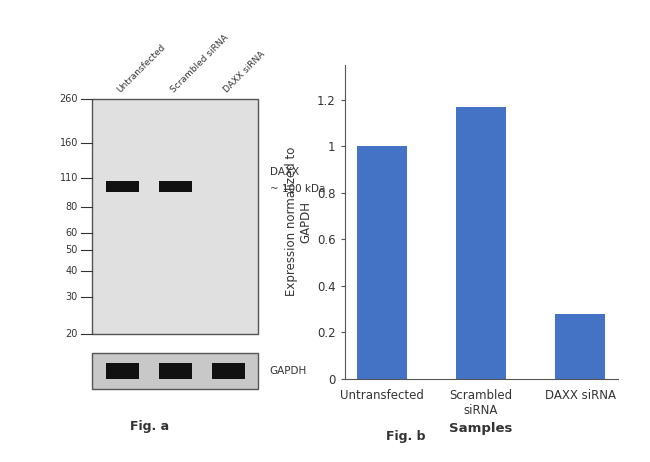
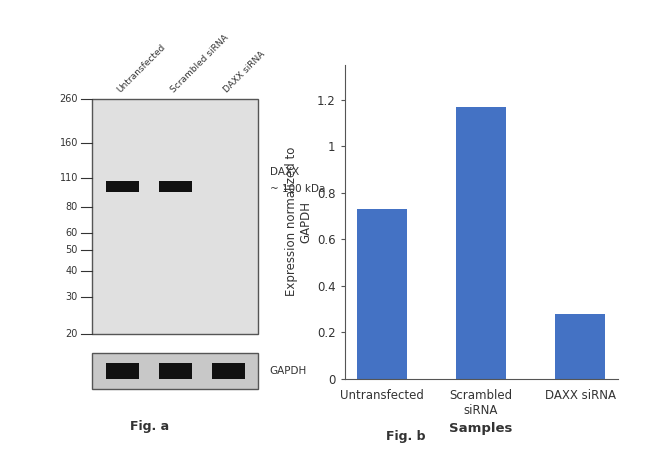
Untransfected: 1.00 -> 0.73
